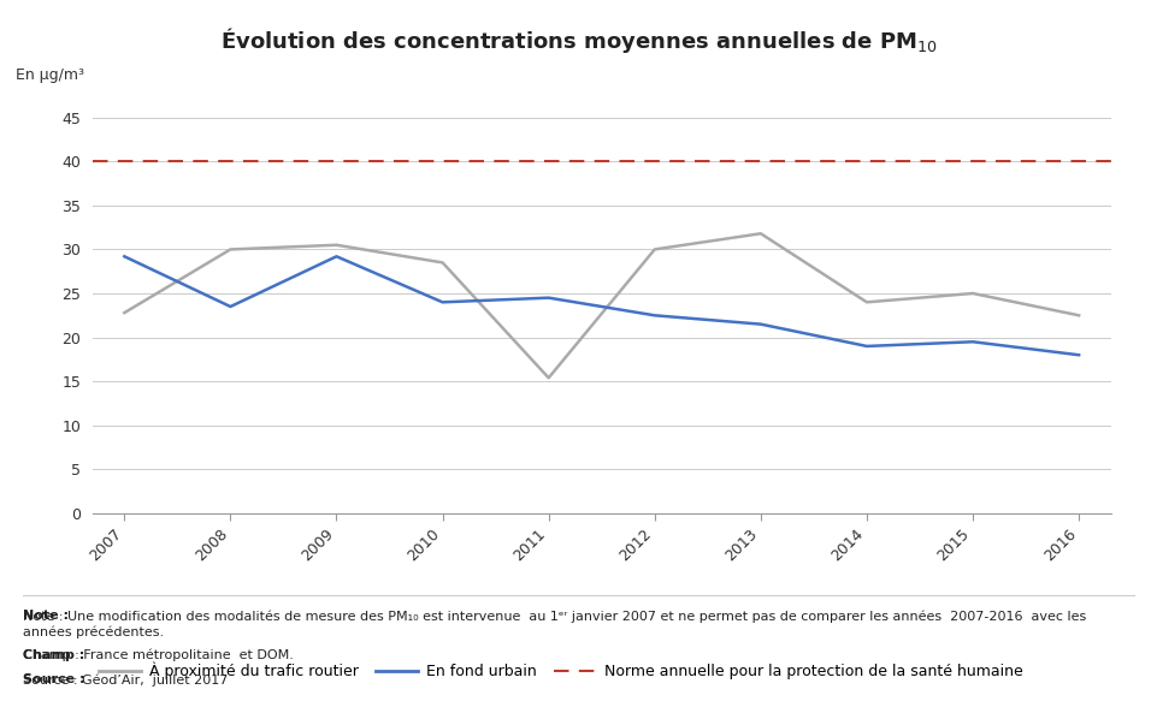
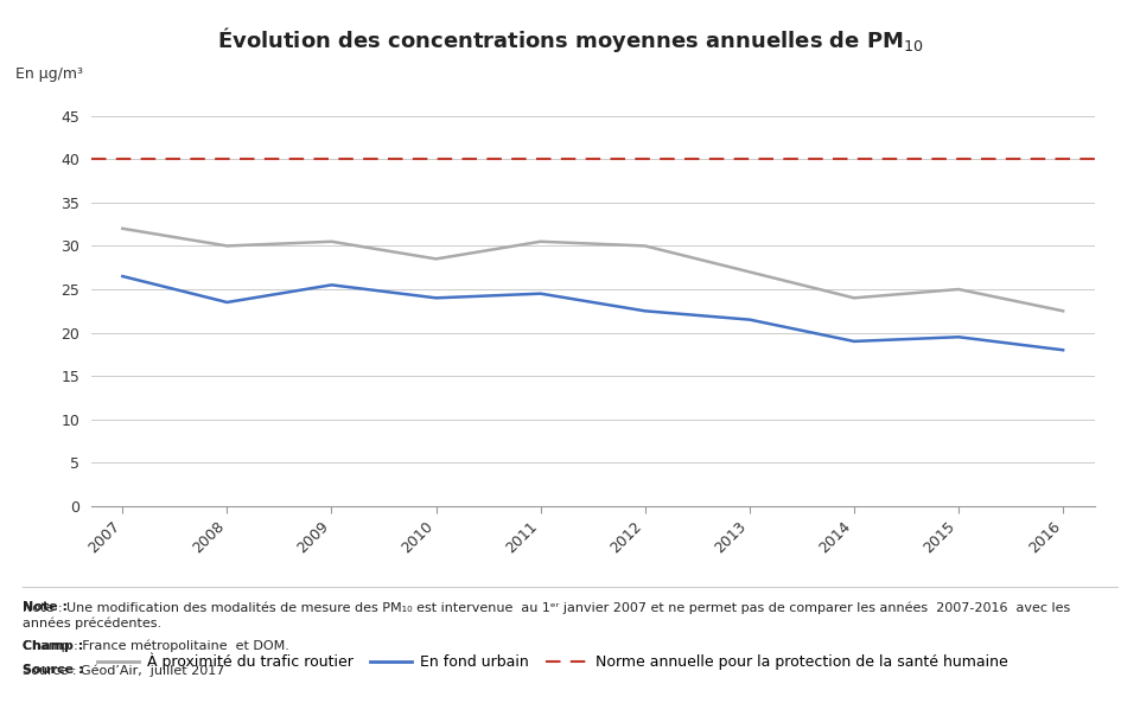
À proximité du trafic routier/2007: 22.8 -> 32.0
En fond urbain/2007: 29.2 -> 26.5
En fond urbain/2009: 29.2 -> 25.5
À proximité du trafic routier/2011: 15.4 -> 30.5
À proximité du trafic routier/2013: 31.8 -> 27.0
